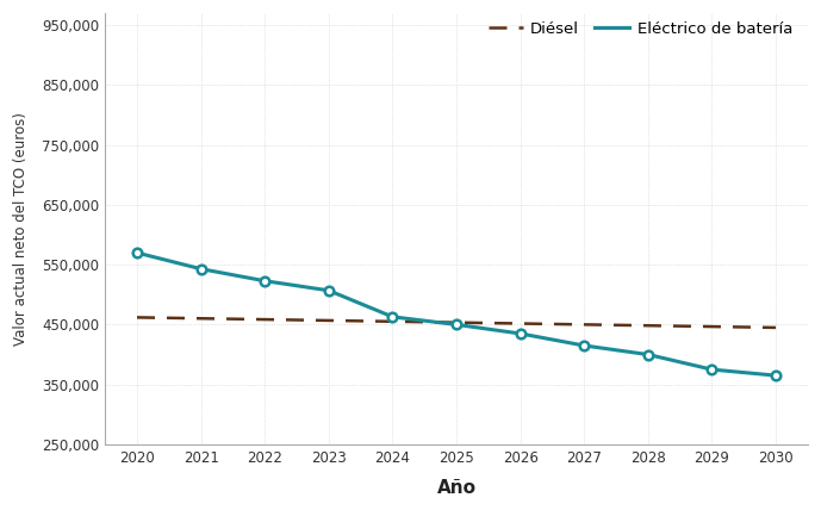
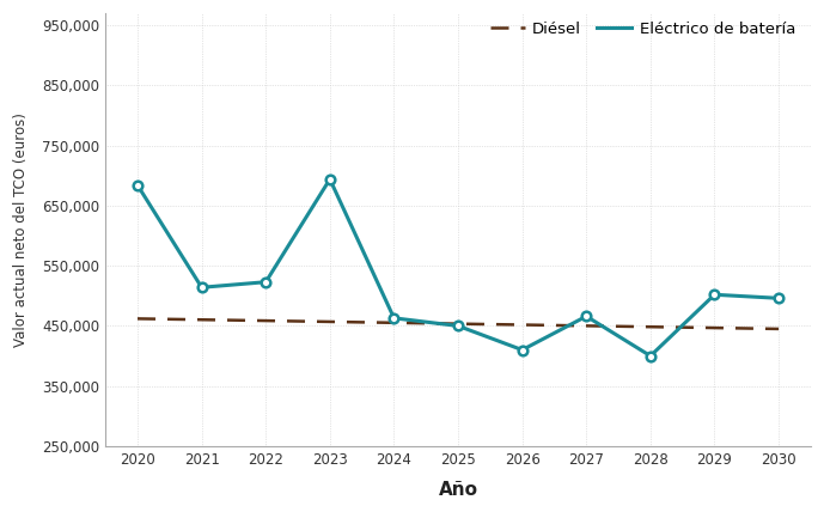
Eléctrico de batería/2020: 570,000 -> 684,000
Eléctrico de batería/2021: 543,000 -> 514,000
Eléctrico de batería/2023: 507,000 -> 694,000
Eléctrico de batería/2026: 435,000 -> 410,000
Eléctrico de batería/2027: 415,000 -> 466,000
Eléctrico de batería/2029: 375,000 -> 502,000
Eléctrico de batería/2030: 365,000 -> 496,000
